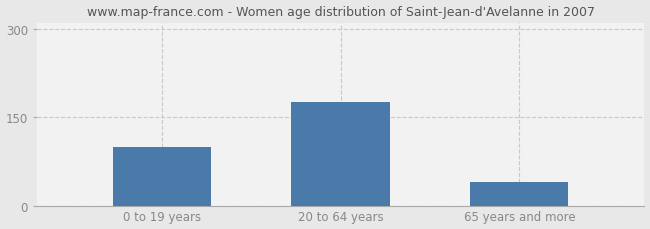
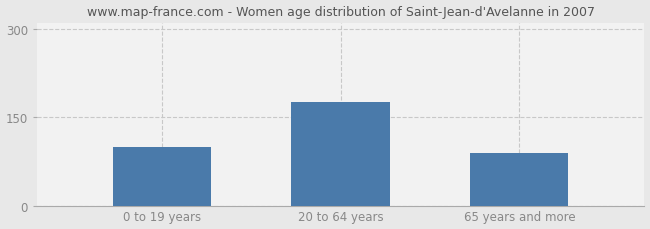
65 years and more: 40 -> 90
